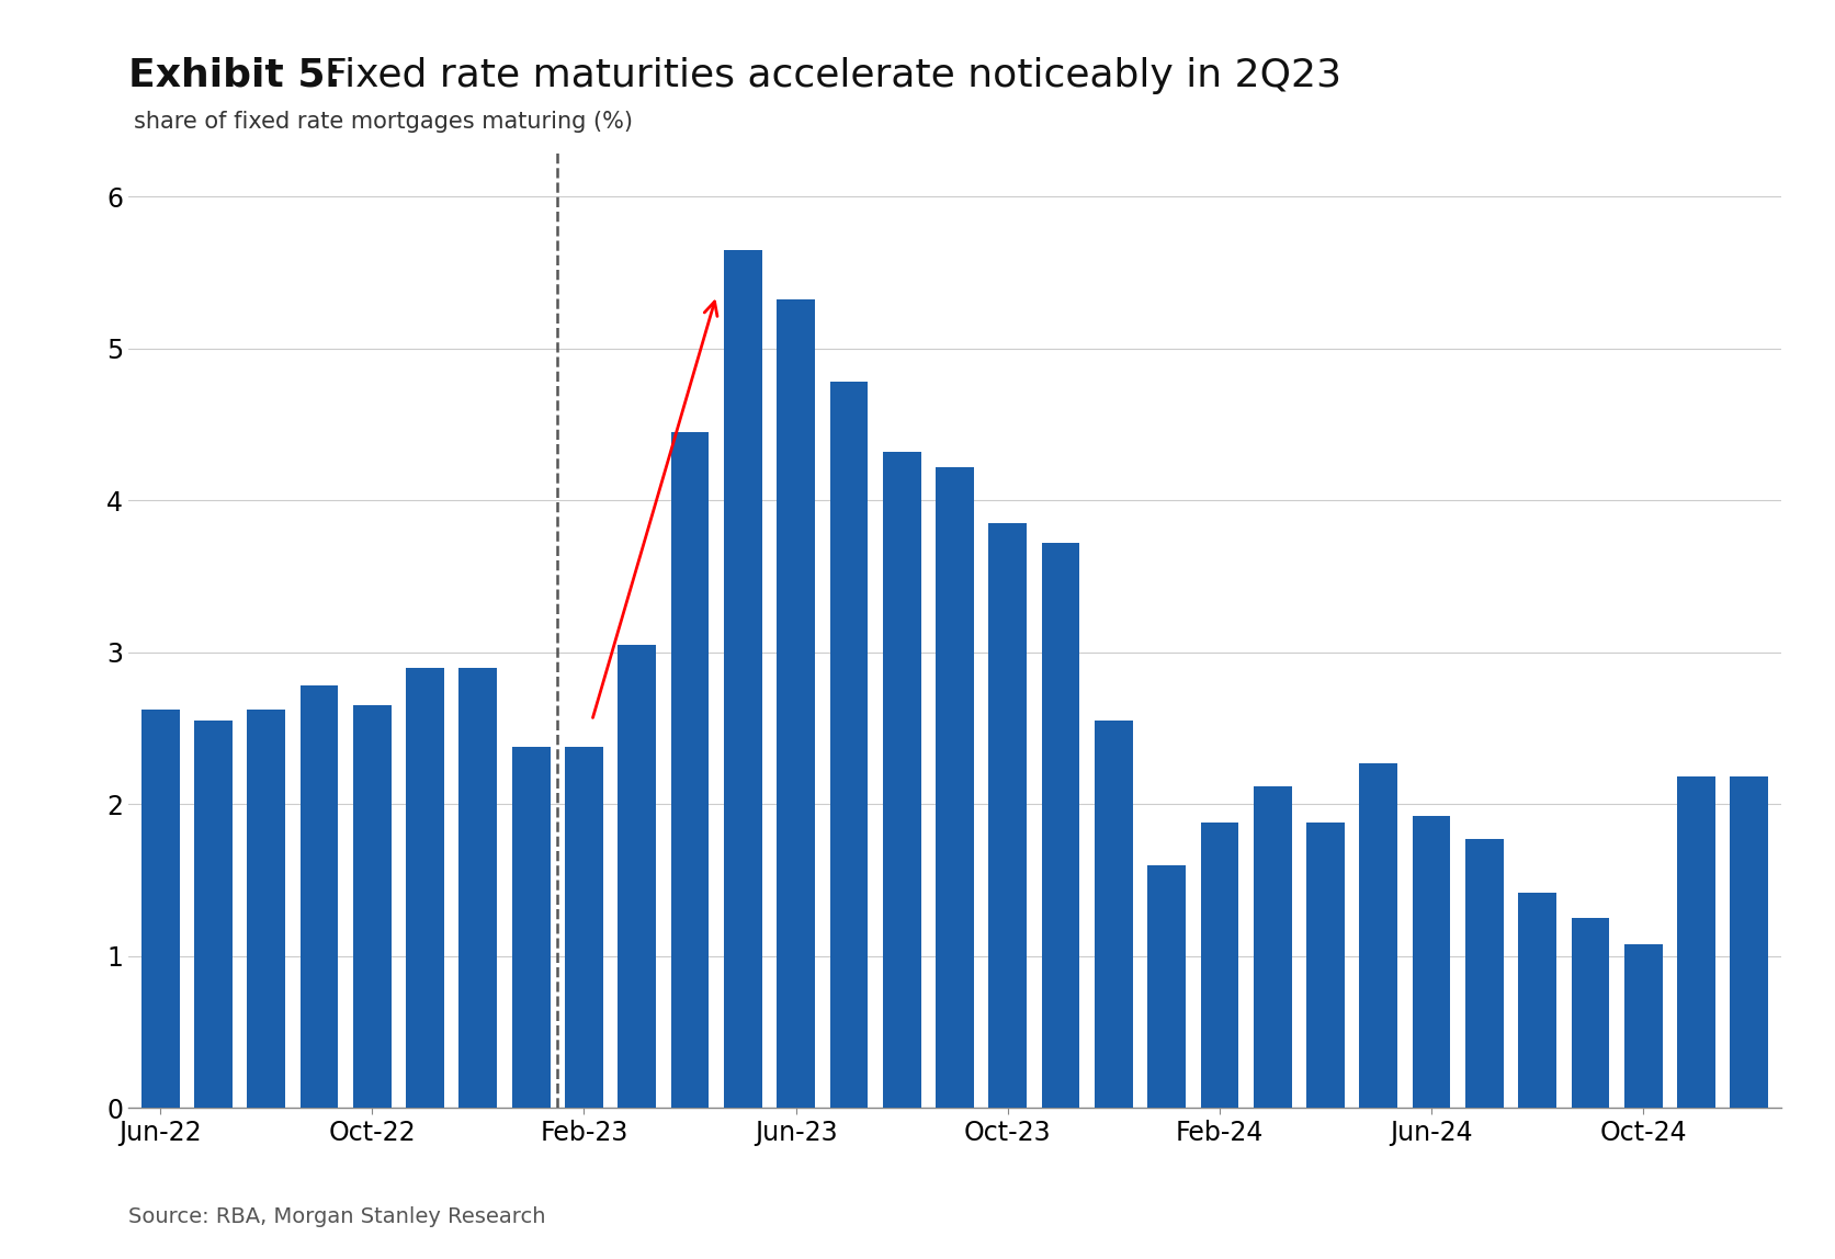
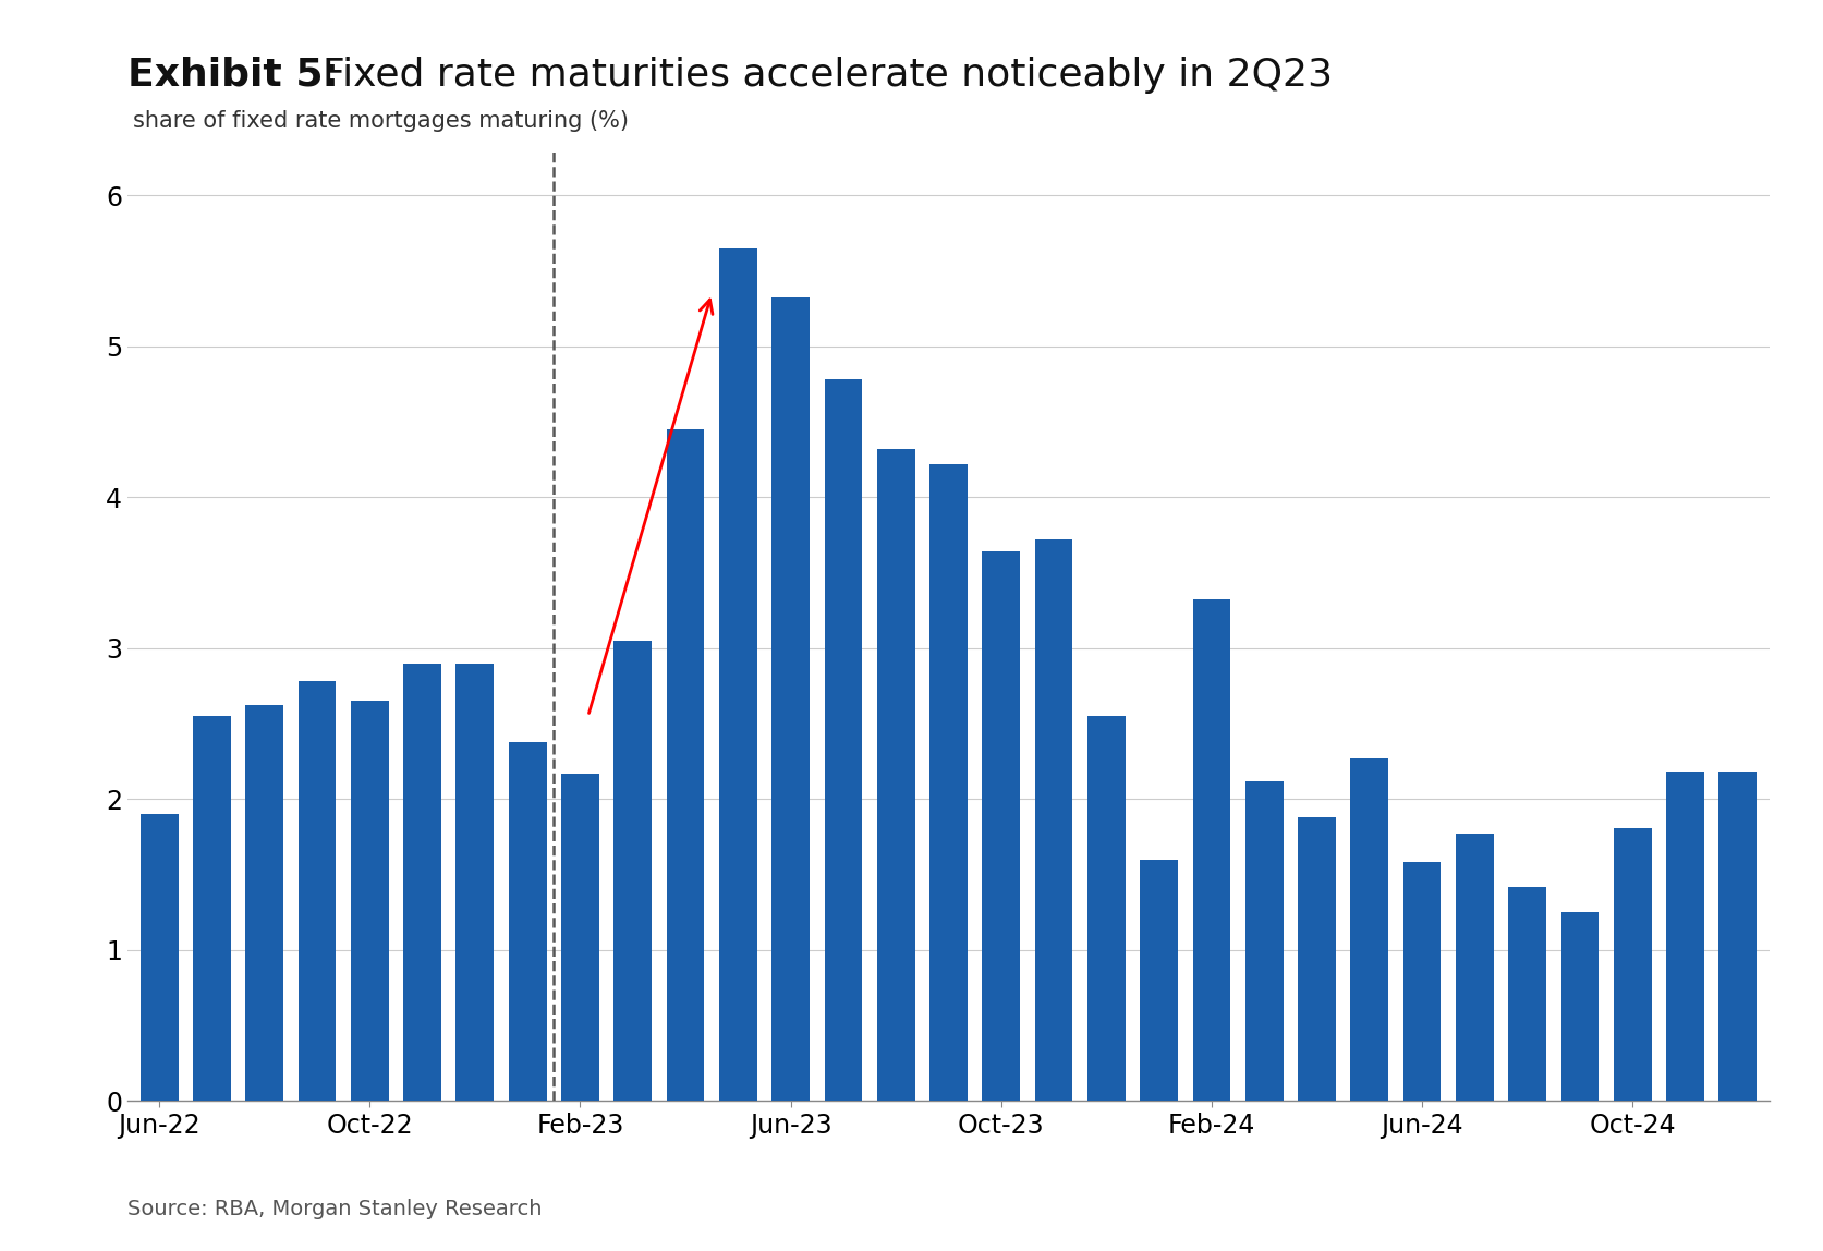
Jun-22: 2.62 -> 1.90
Feb-23: 2.38 -> 2.17
Oct-23: 3.85 -> 3.64
Feb-24: 1.88 -> 3.32
Jun-24: 1.92 -> 1.58
Oct-24: 1.08 -> 1.81
